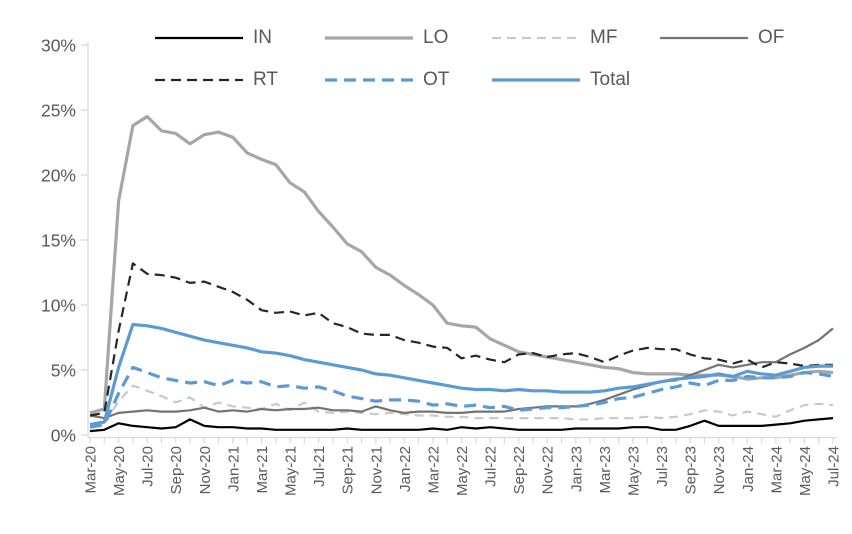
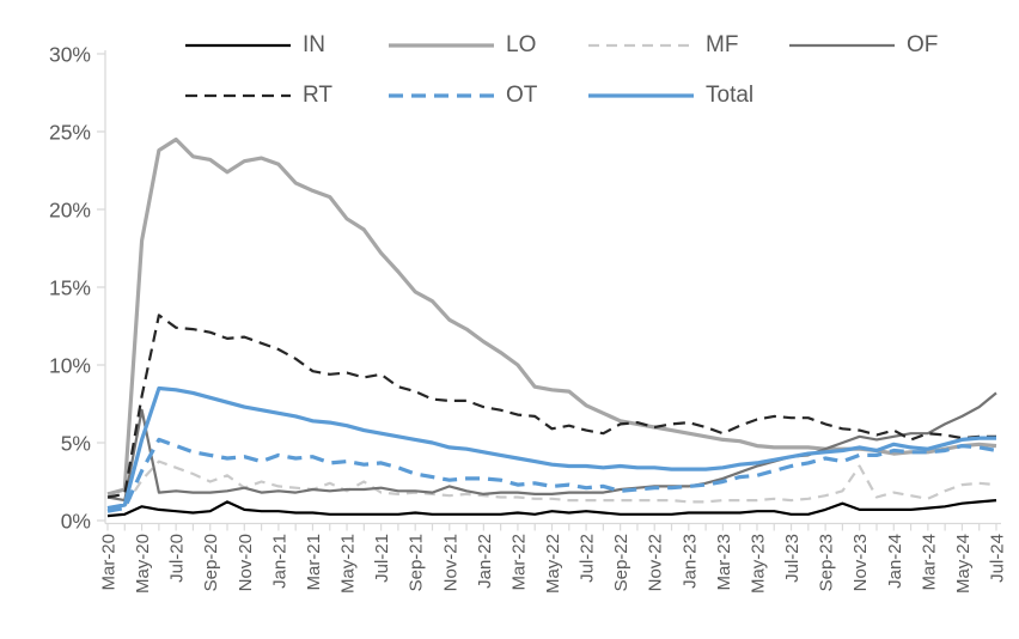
OF/May-20: 1.7% -> 7.1%
MF/Nov-23: 1.8% -> 3.5%
